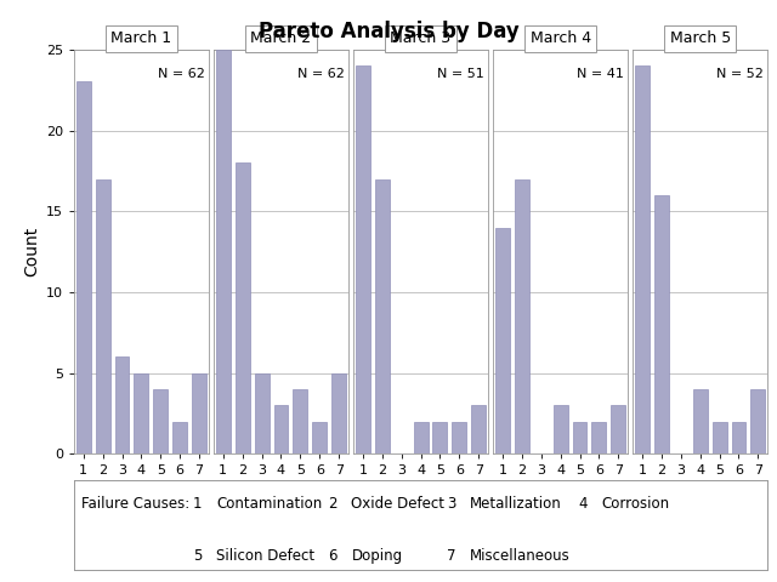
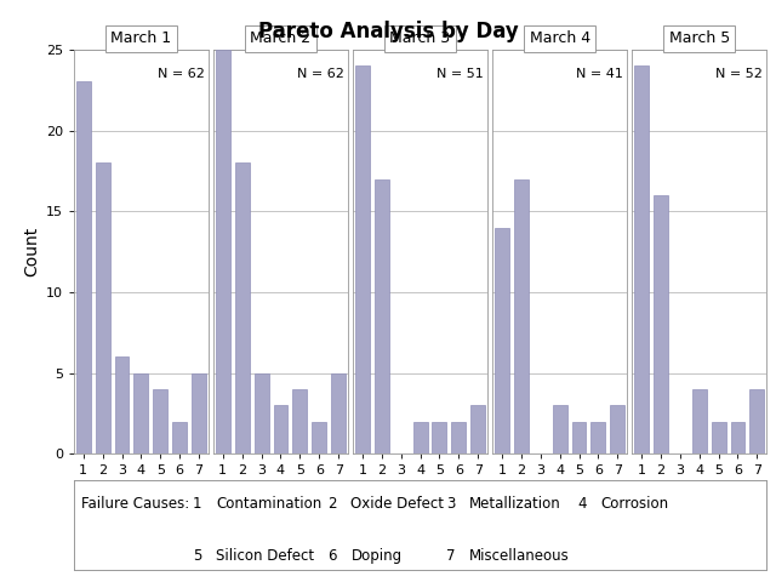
March 1/2: 17 -> 18
